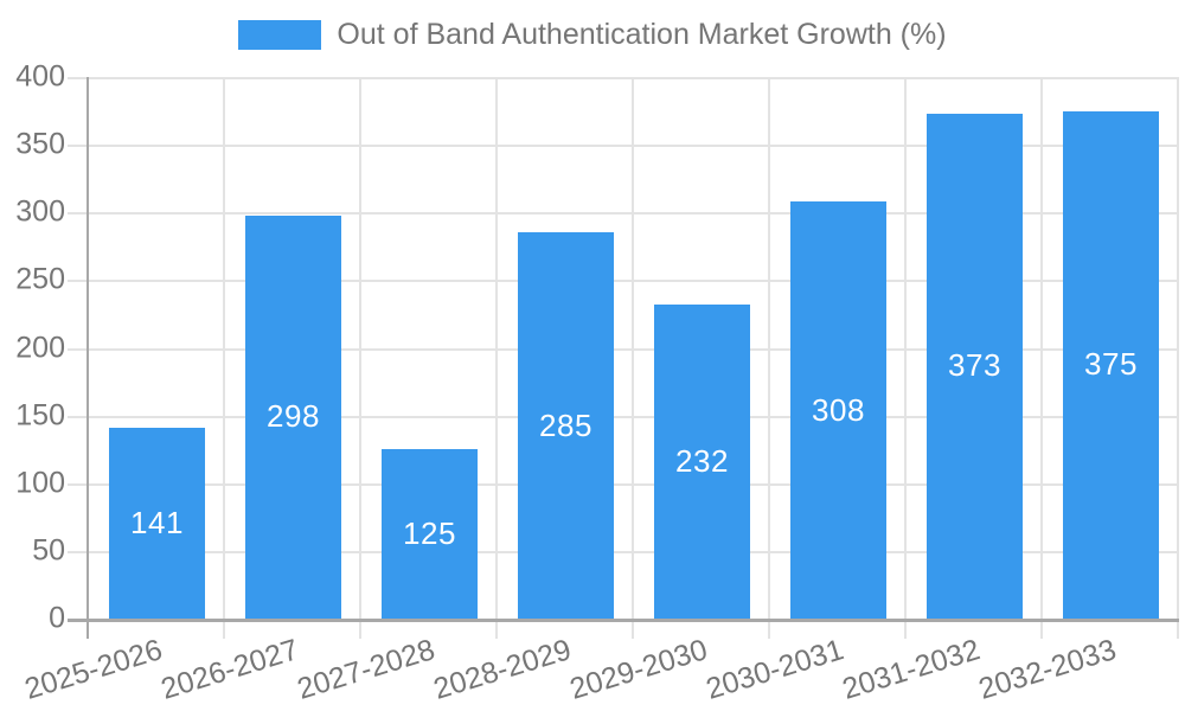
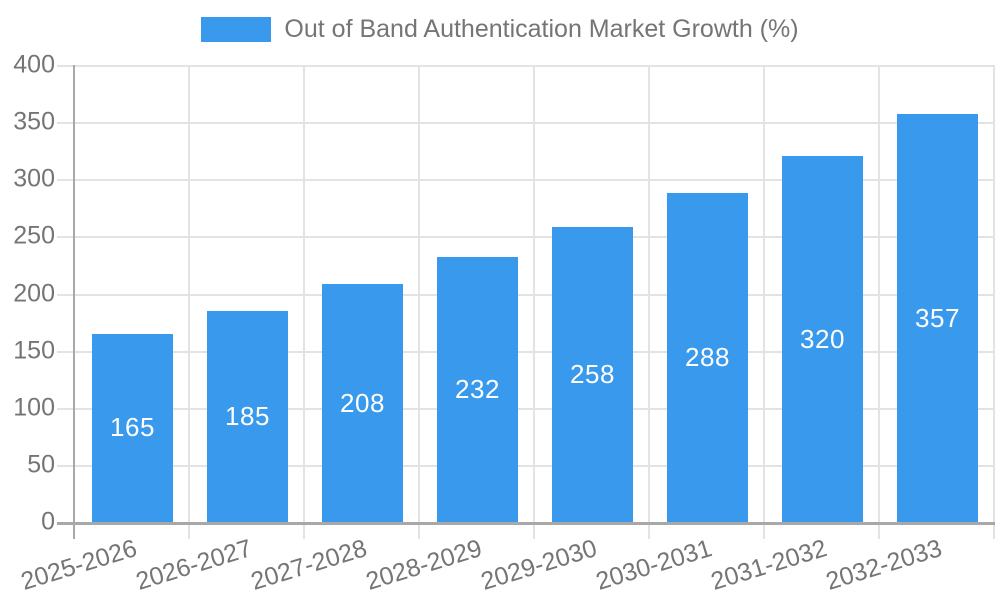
2025-2026: 141 -> 165
2026-2027: 298 -> 185
2027-2028: 125 -> 208
2028-2029: 285 -> 232
2029-2030: 232 -> 258
2030-2031: 308 -> 288
2031-2032: 373 -> 320
2032-2033: 375 -> 357
